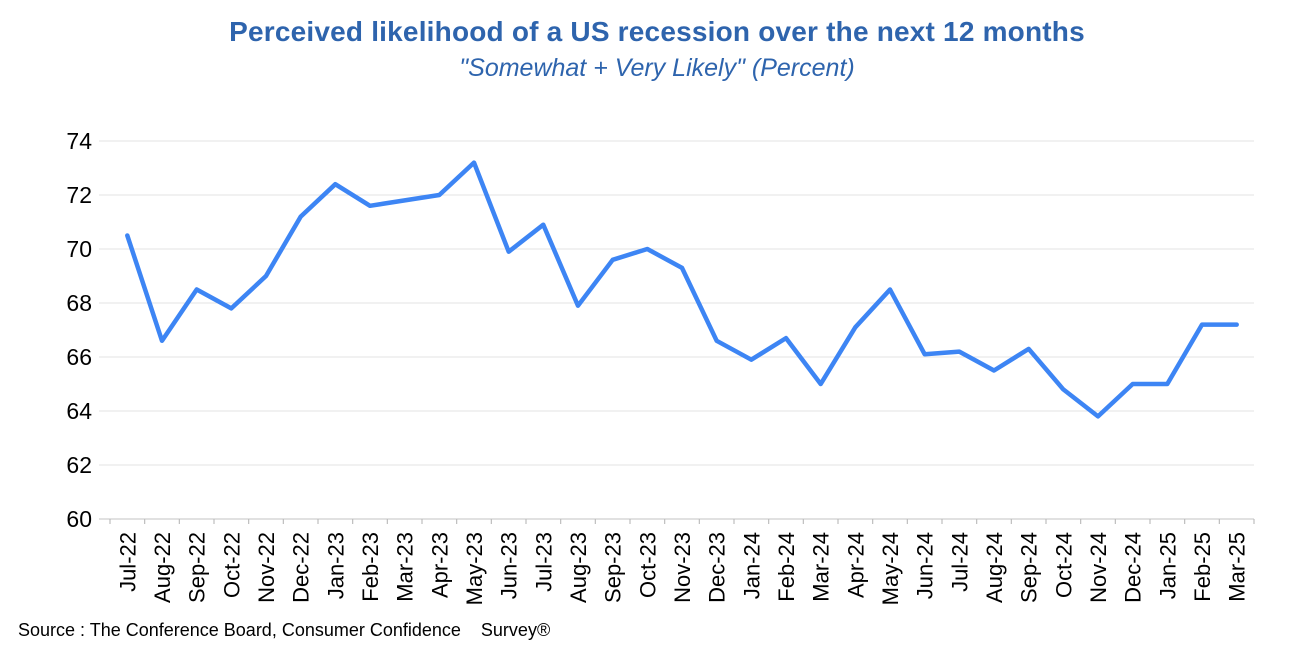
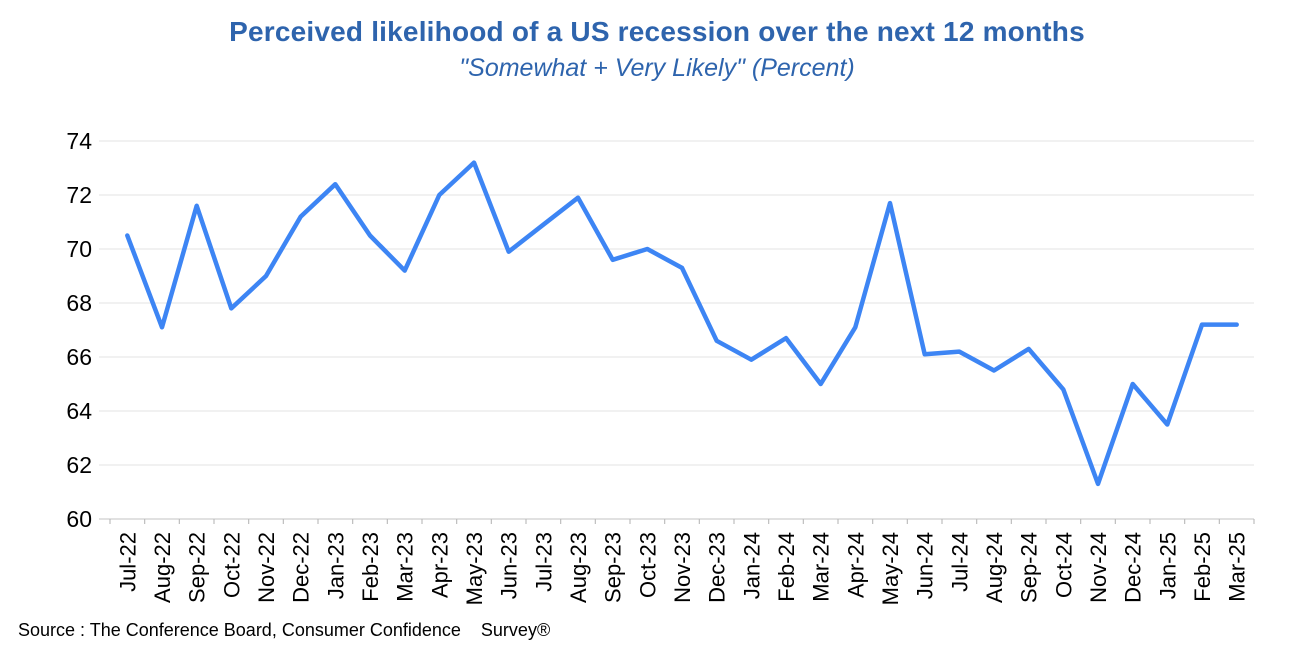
Aug-22: 66.6 -> 67.1
Sep-22: 68.5 -> 71.6
Feb-23: 71.6 -> 70.5
Mar-23: 71.8 -> 69.2
Aug-23: 67.9 -> 71.9
May-24: 68.5 -> 71.7
Nov-24: 63.8 -> 61.3
Jan-25: 65.0 -> 63.5
